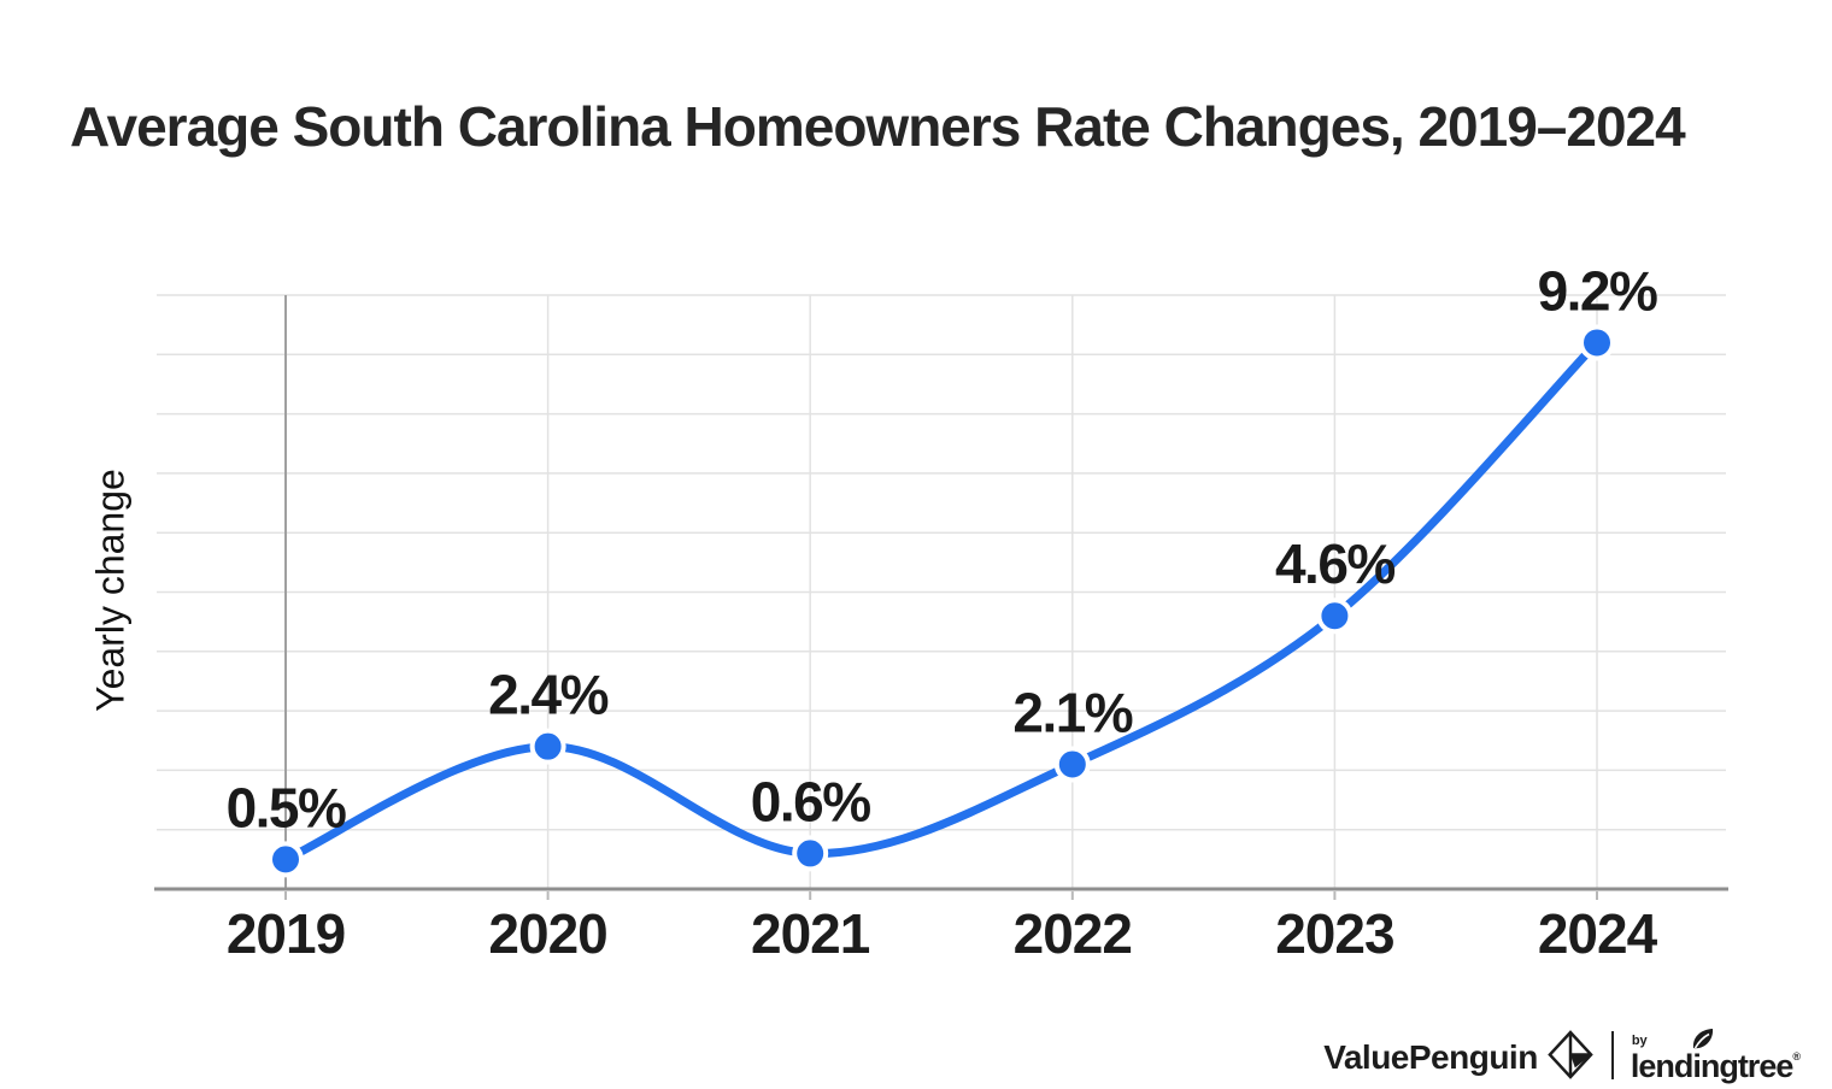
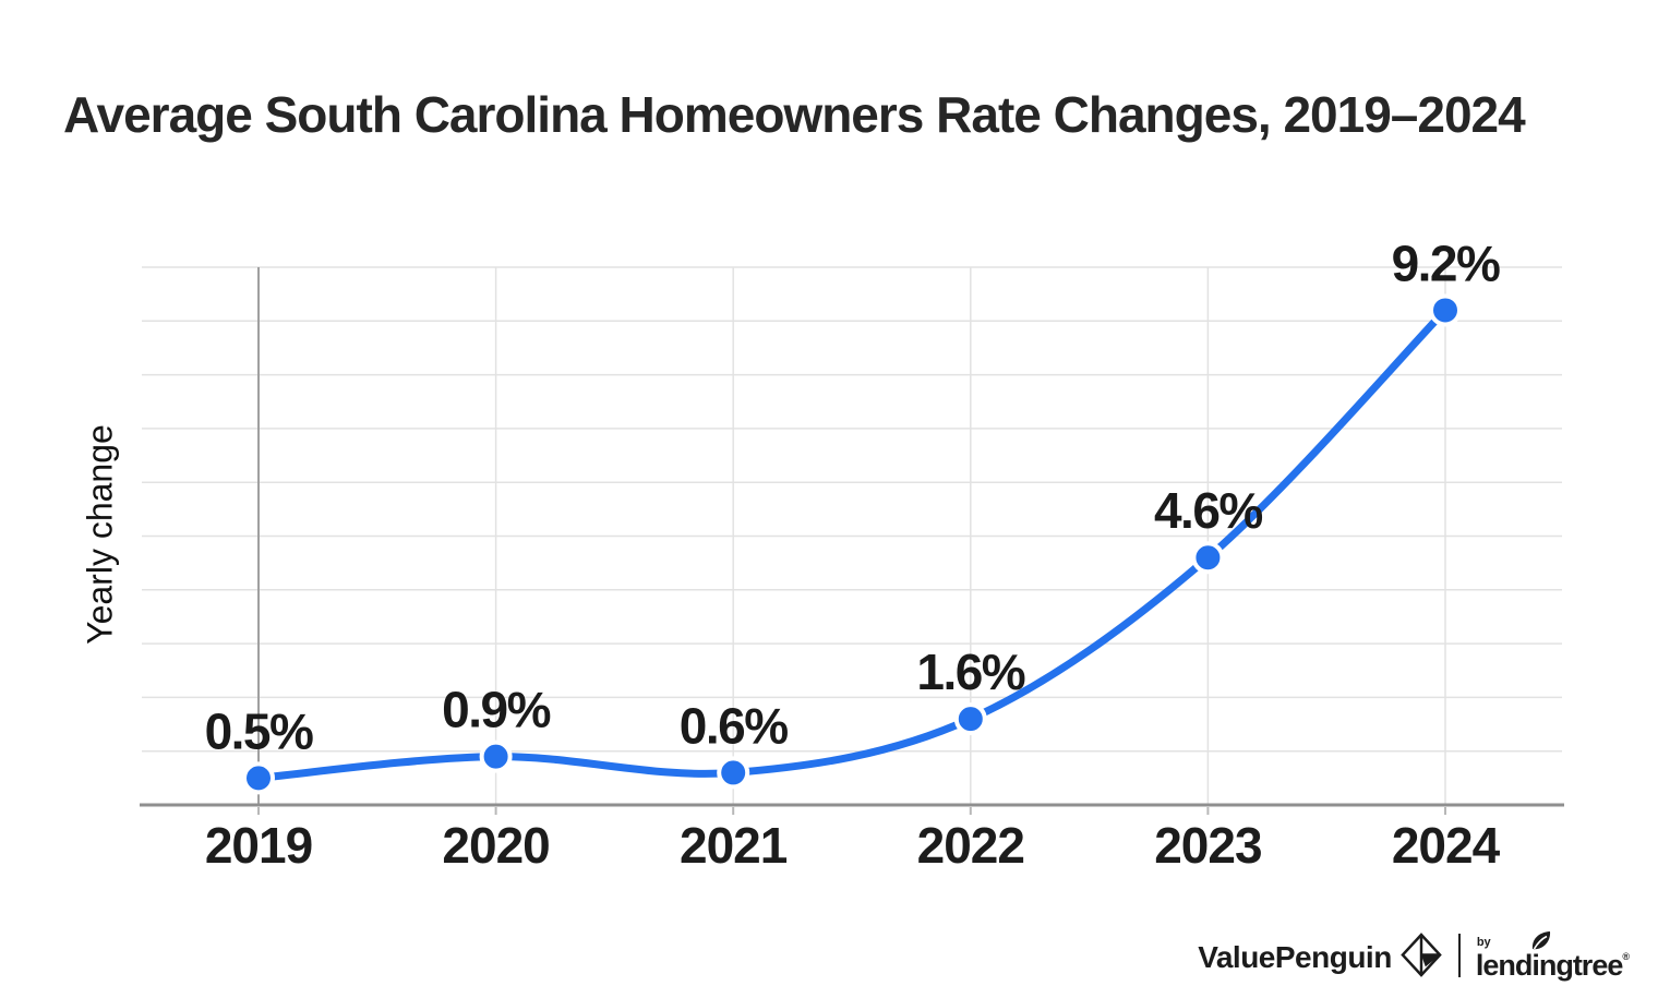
2020: 2.4% -> 0.9%
2022: 2.1% -> 1.6%
